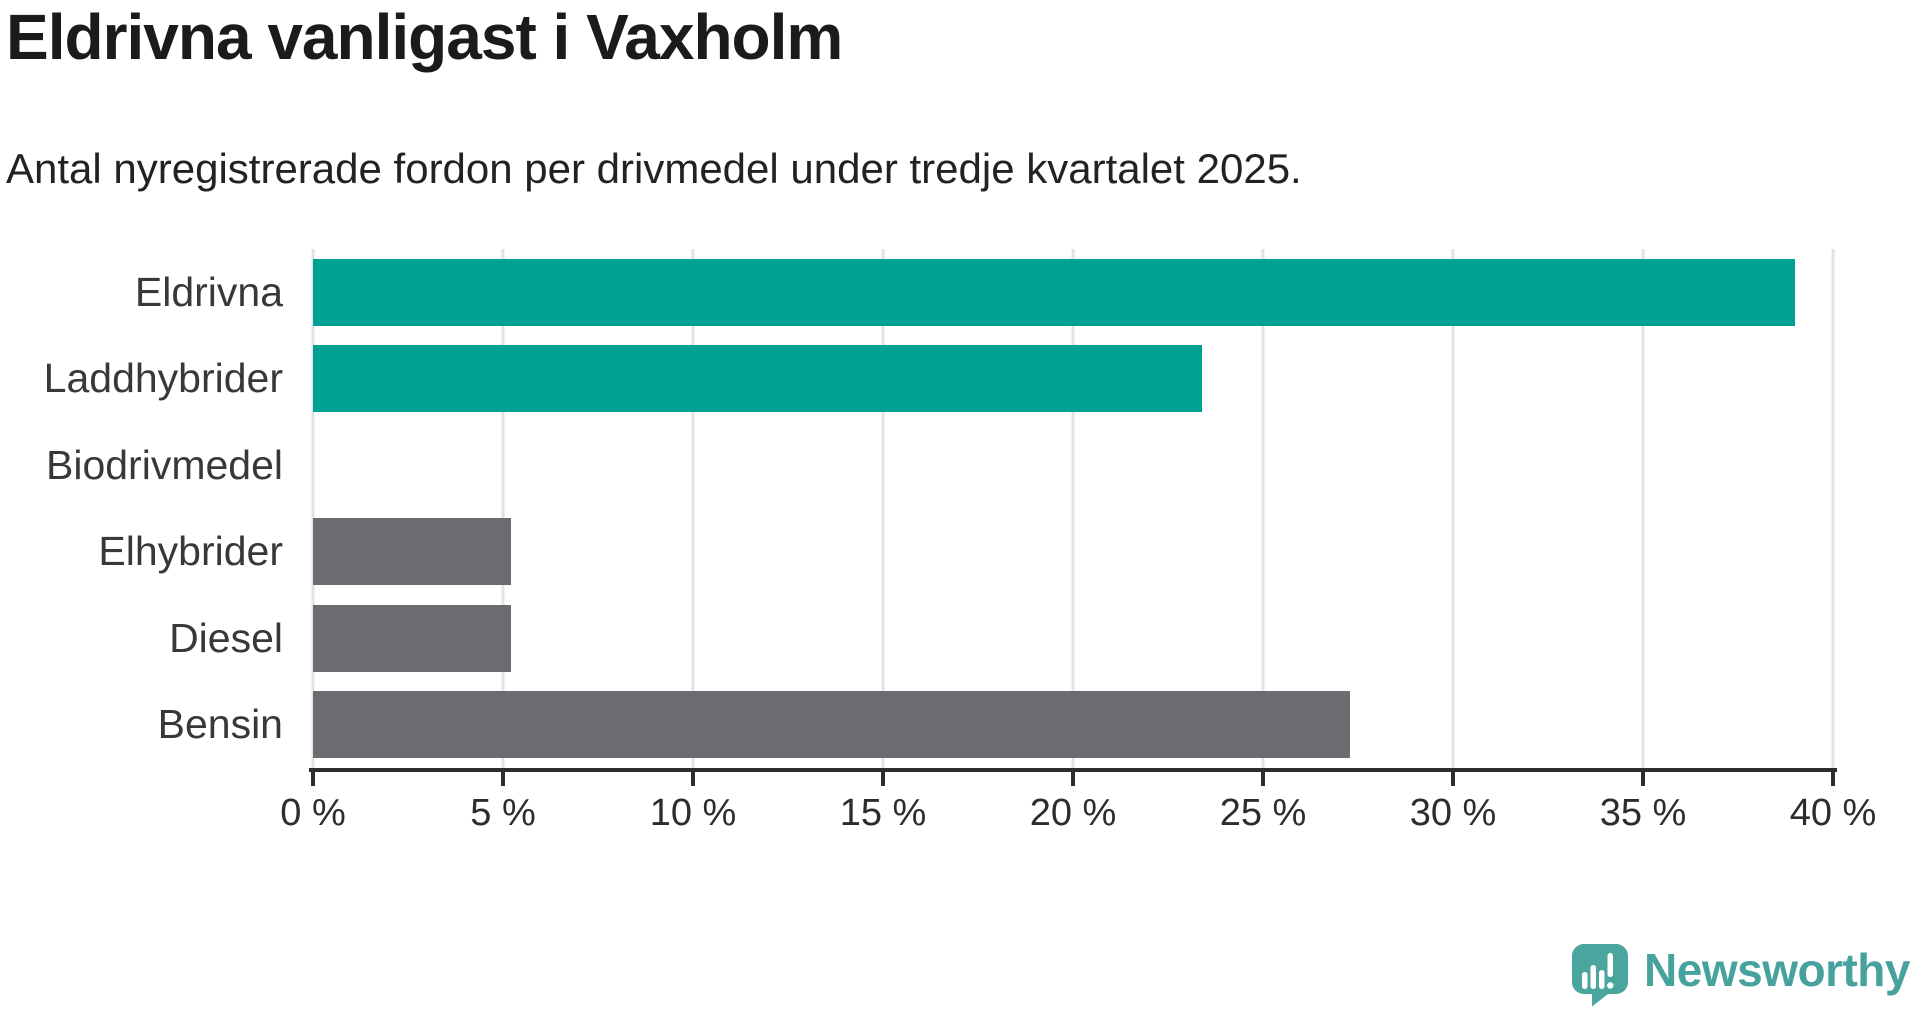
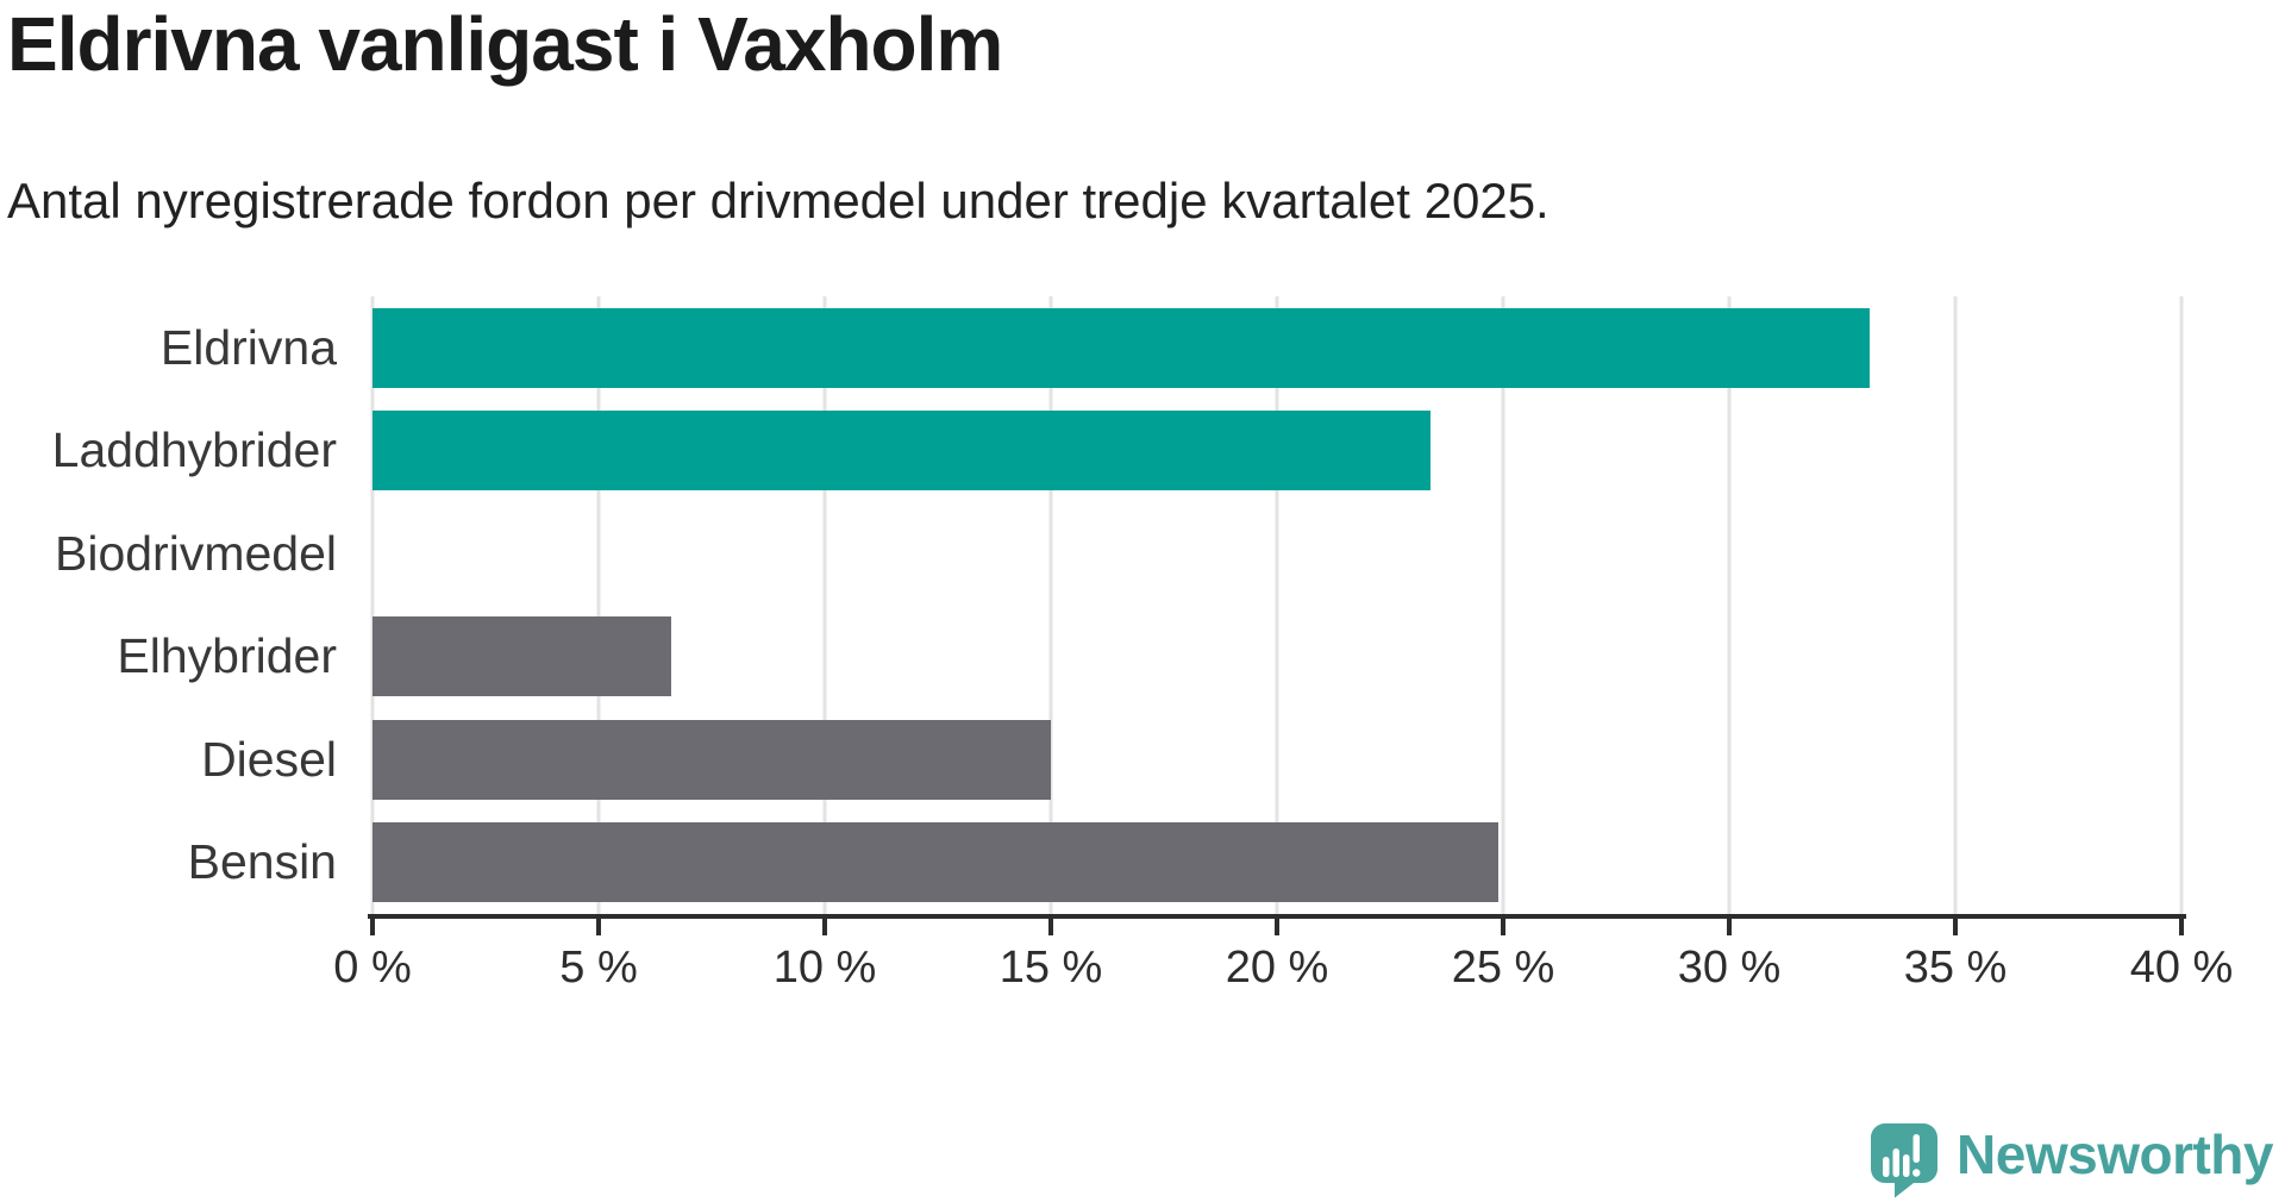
Eldrivna: 39.0% -> 33.1%
Elhybrider: 5.2% -> 6.6%
Diesel: 5.2% -> 15.0%
Bensin: 27.3% -> 24.9%
